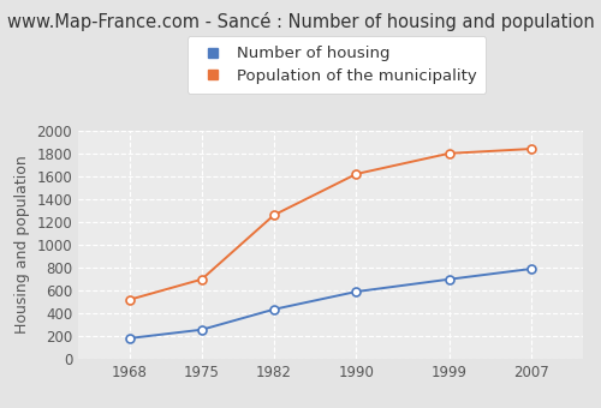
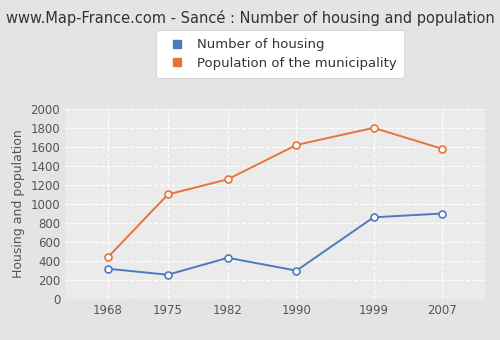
Number of housing/1968: 180 -> 320
Population of the municipality/1968: 520 -> 440
Population of the municipality/1975: 700 -> 1100
Number of housing/1990: 590 -> 300
Number of housing/1999: 700 -> 860
Number of housing/2007: 790 -> 900
Population of the municipality/2007: 1840 -> 1580
